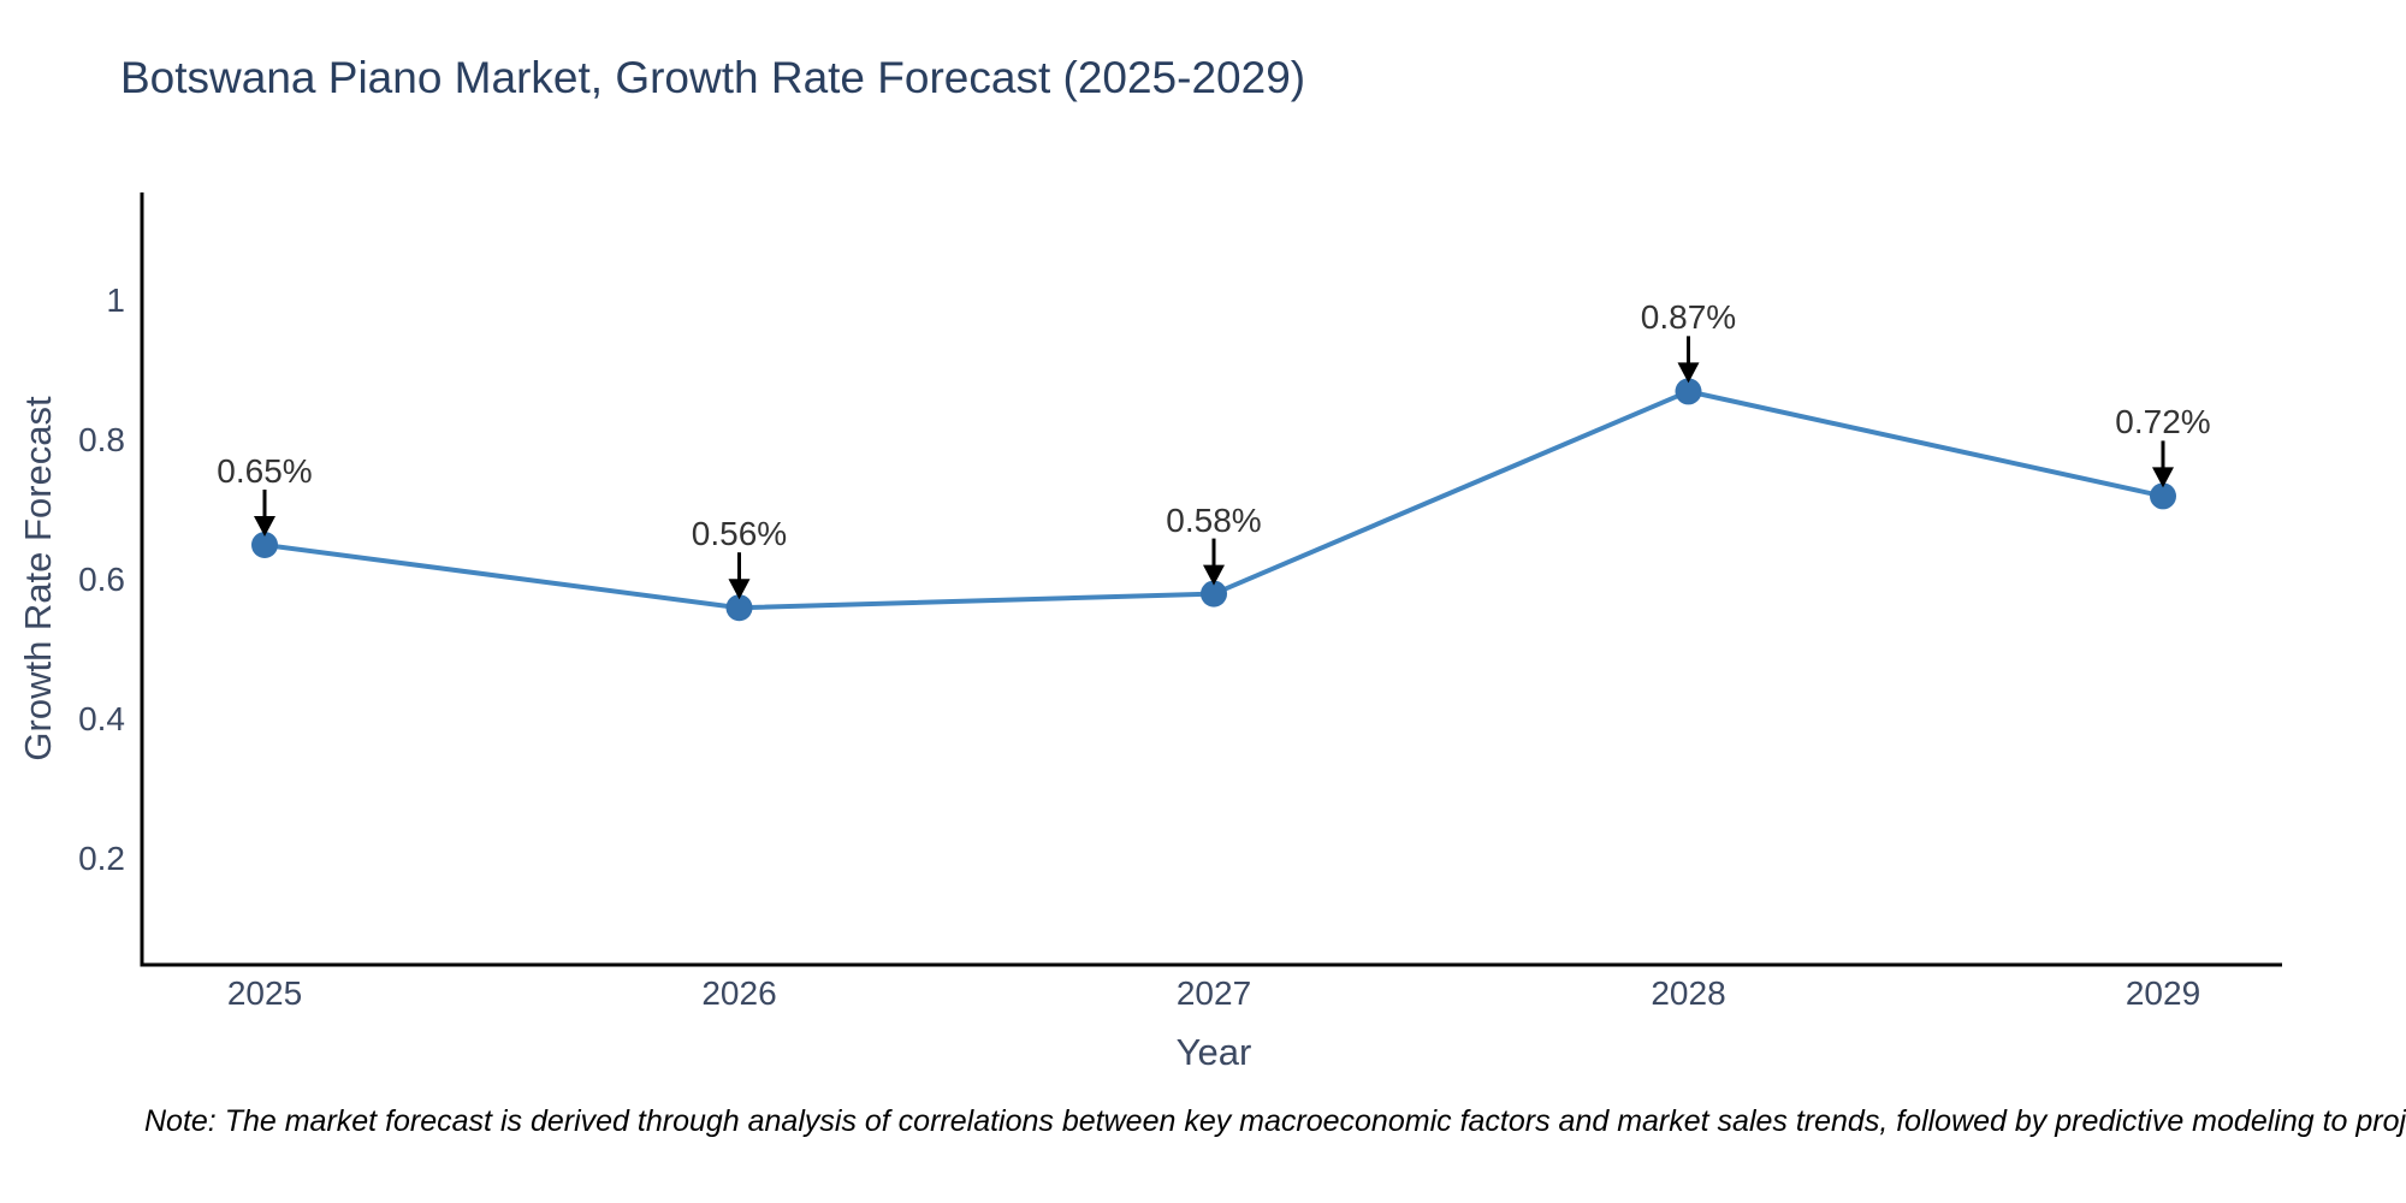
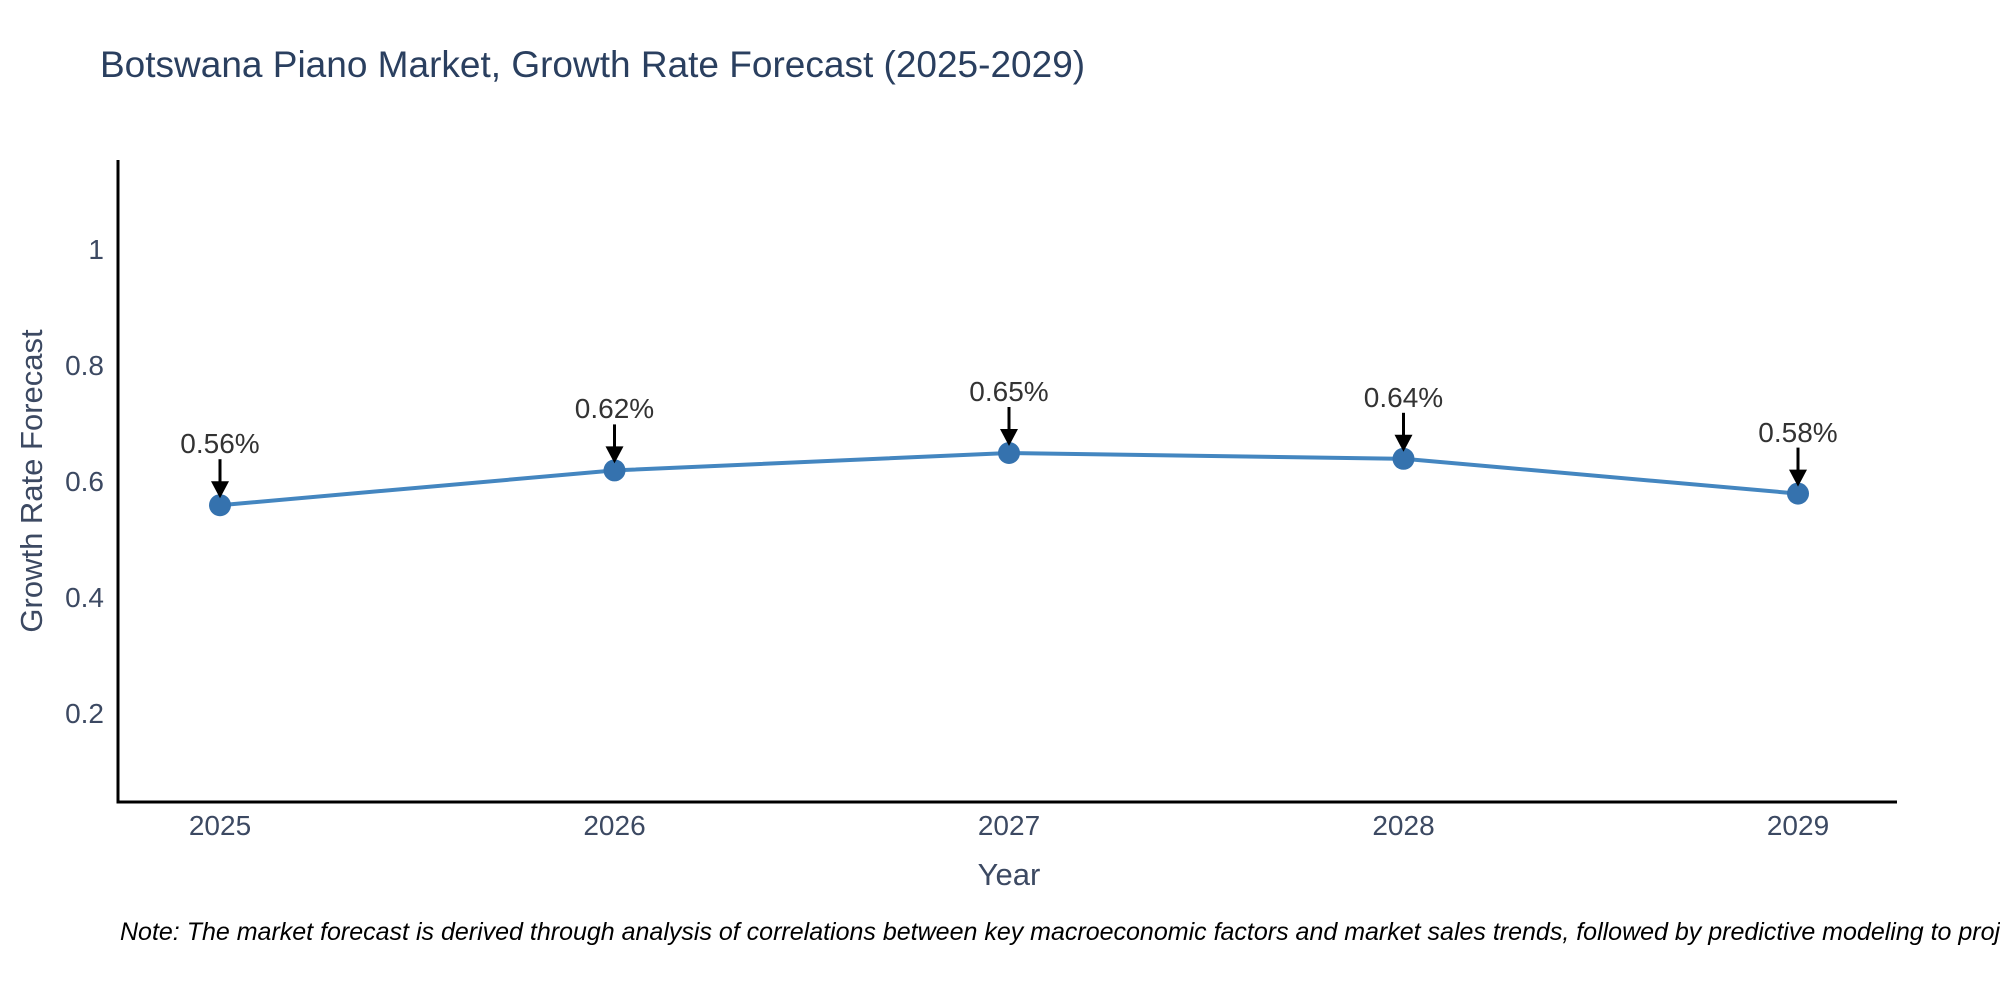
2025: 0.65% -> 0.56%
2026: 0.56% -> 0.62%
2027: 0.58% -> 0.65%
2028: 0.87% -> 0.64%
2029: 0.72% -> 0.58%
